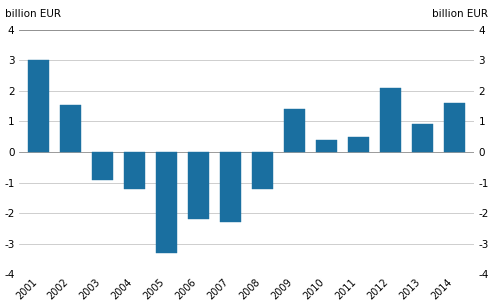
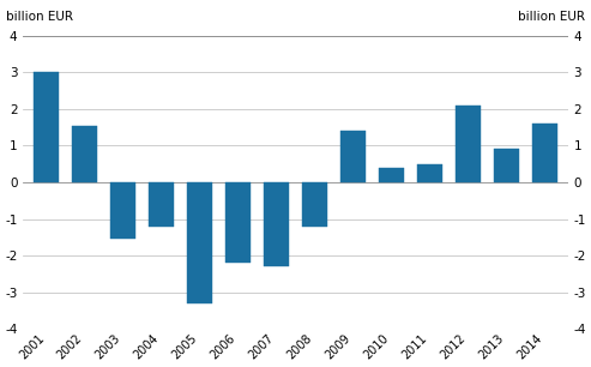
2003: -0.90 -> -1.55
